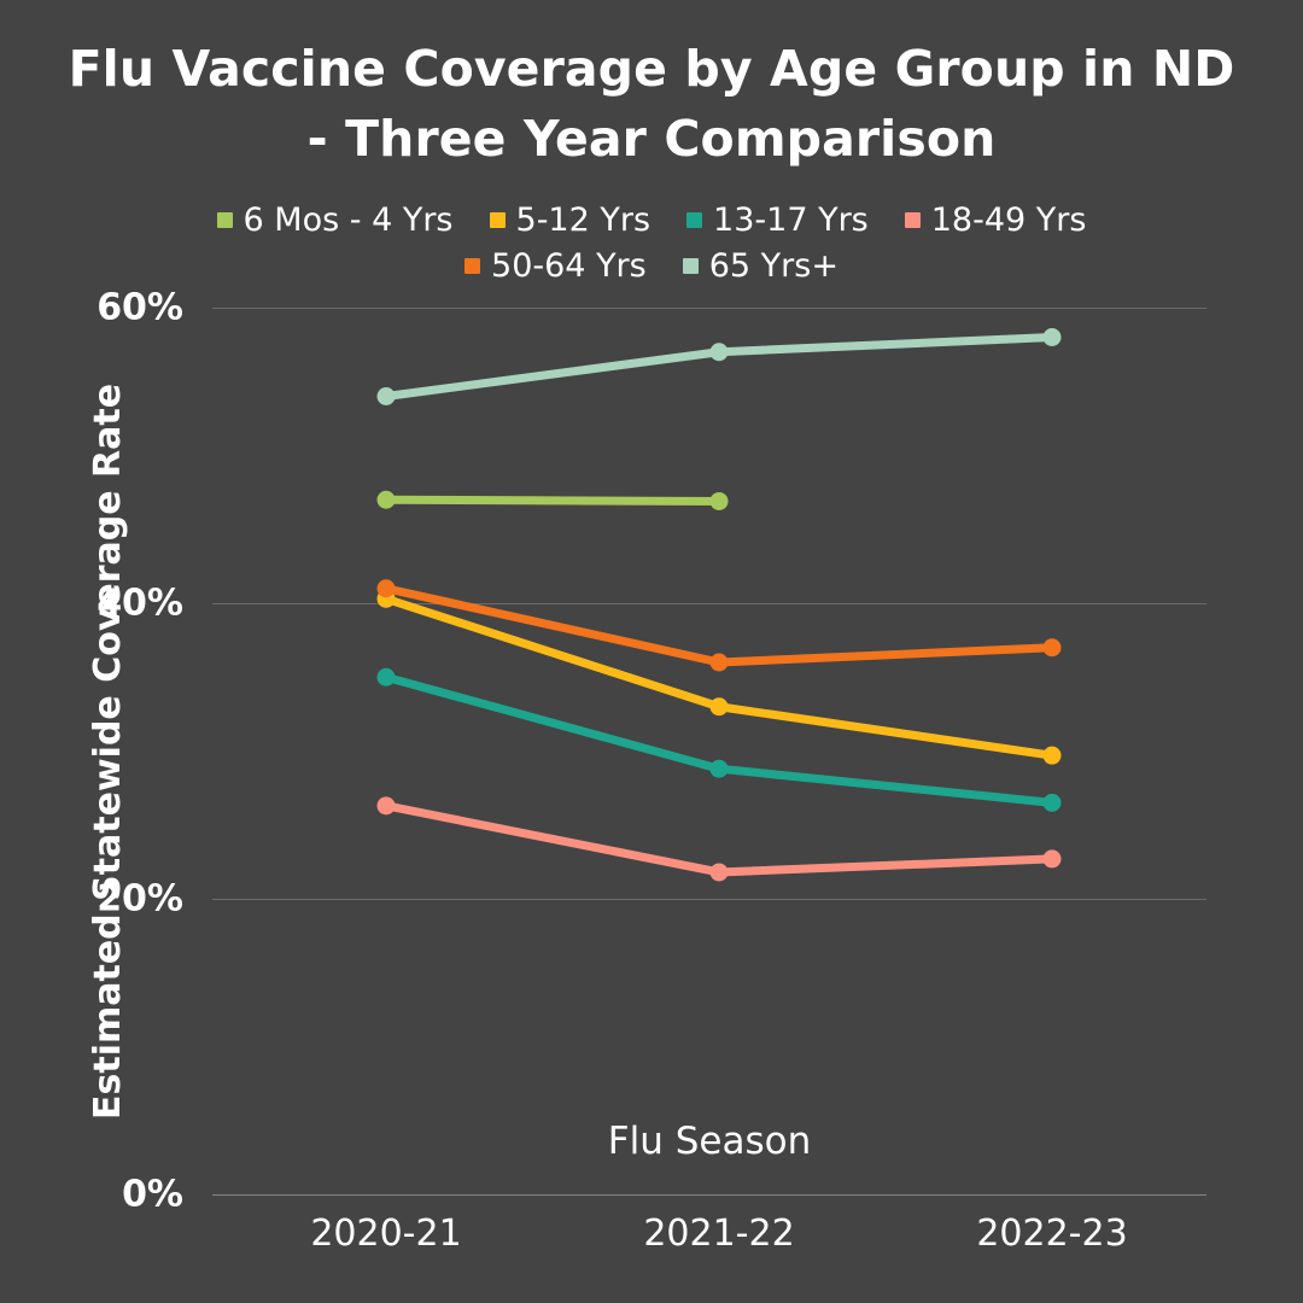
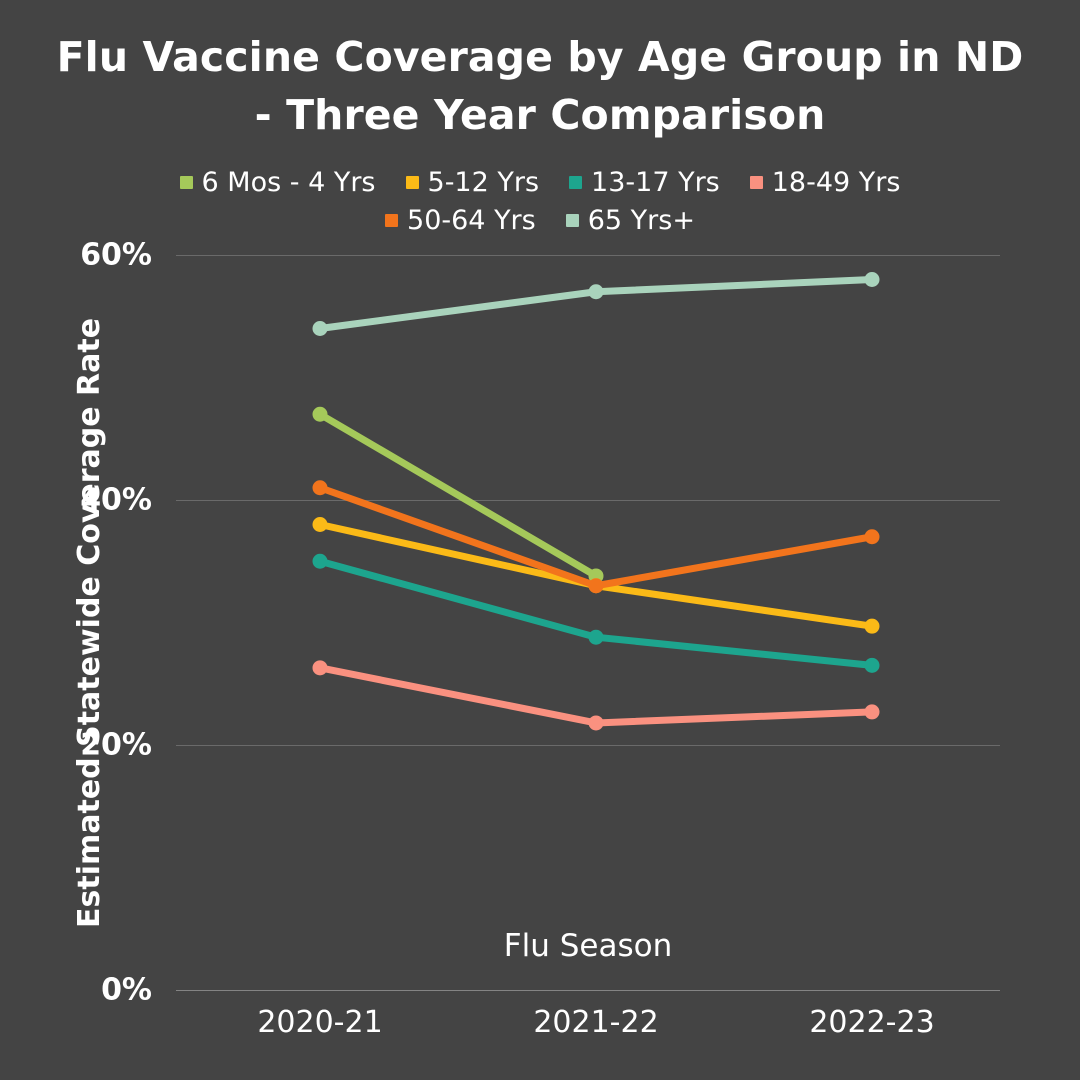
5-12 Yrs/2020-21: 40.3% -> 38.0%
6 Mos - 4 Yrs/2021-22: 46.9% -> 33.8%
50-64 Yrs/2021-22: 36% -> 33%
